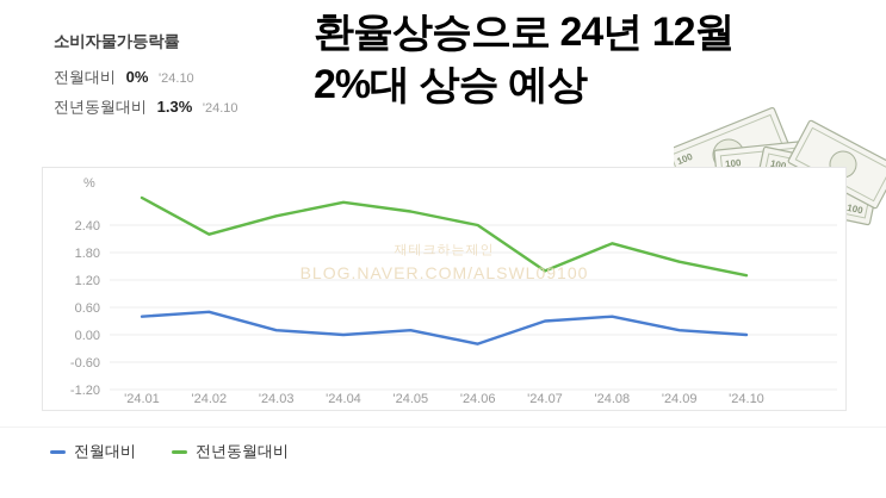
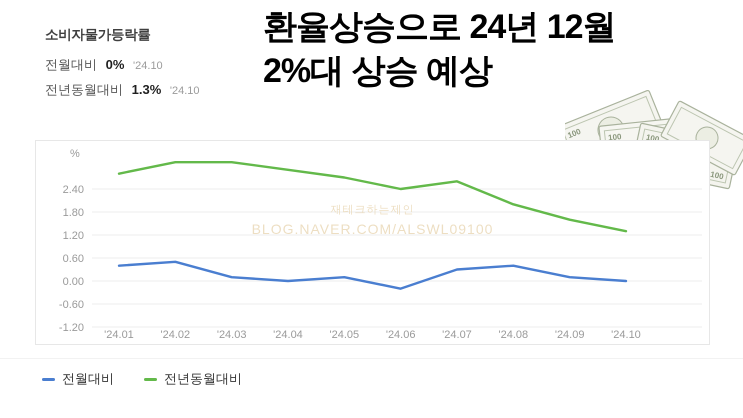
전년동월대비/'24.01: 3.0 -> 2.8
전년동월대비/'24.02: 2.2 -> 3.1
전년동월대비/'24.03: 2.6 -> 3.1
전년동월대비/'24.07: 1.4 -> 2.6
